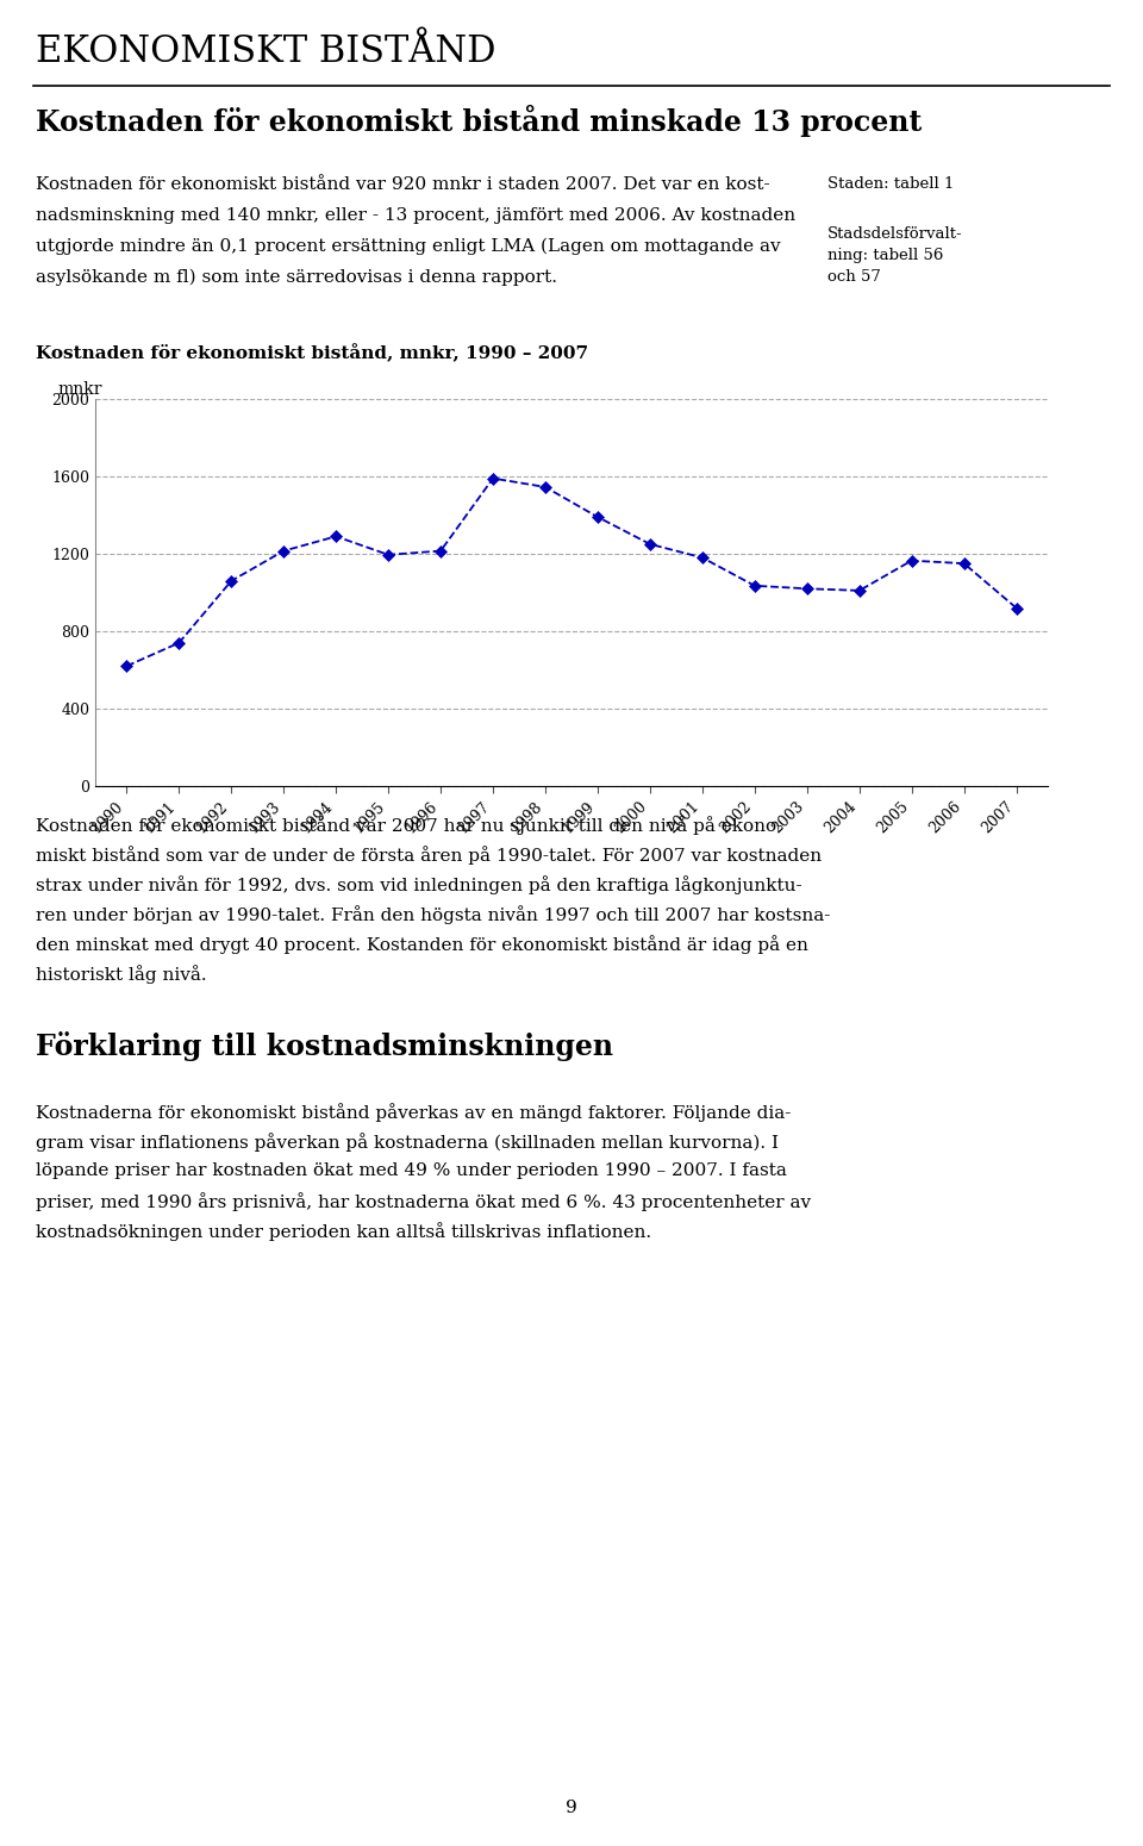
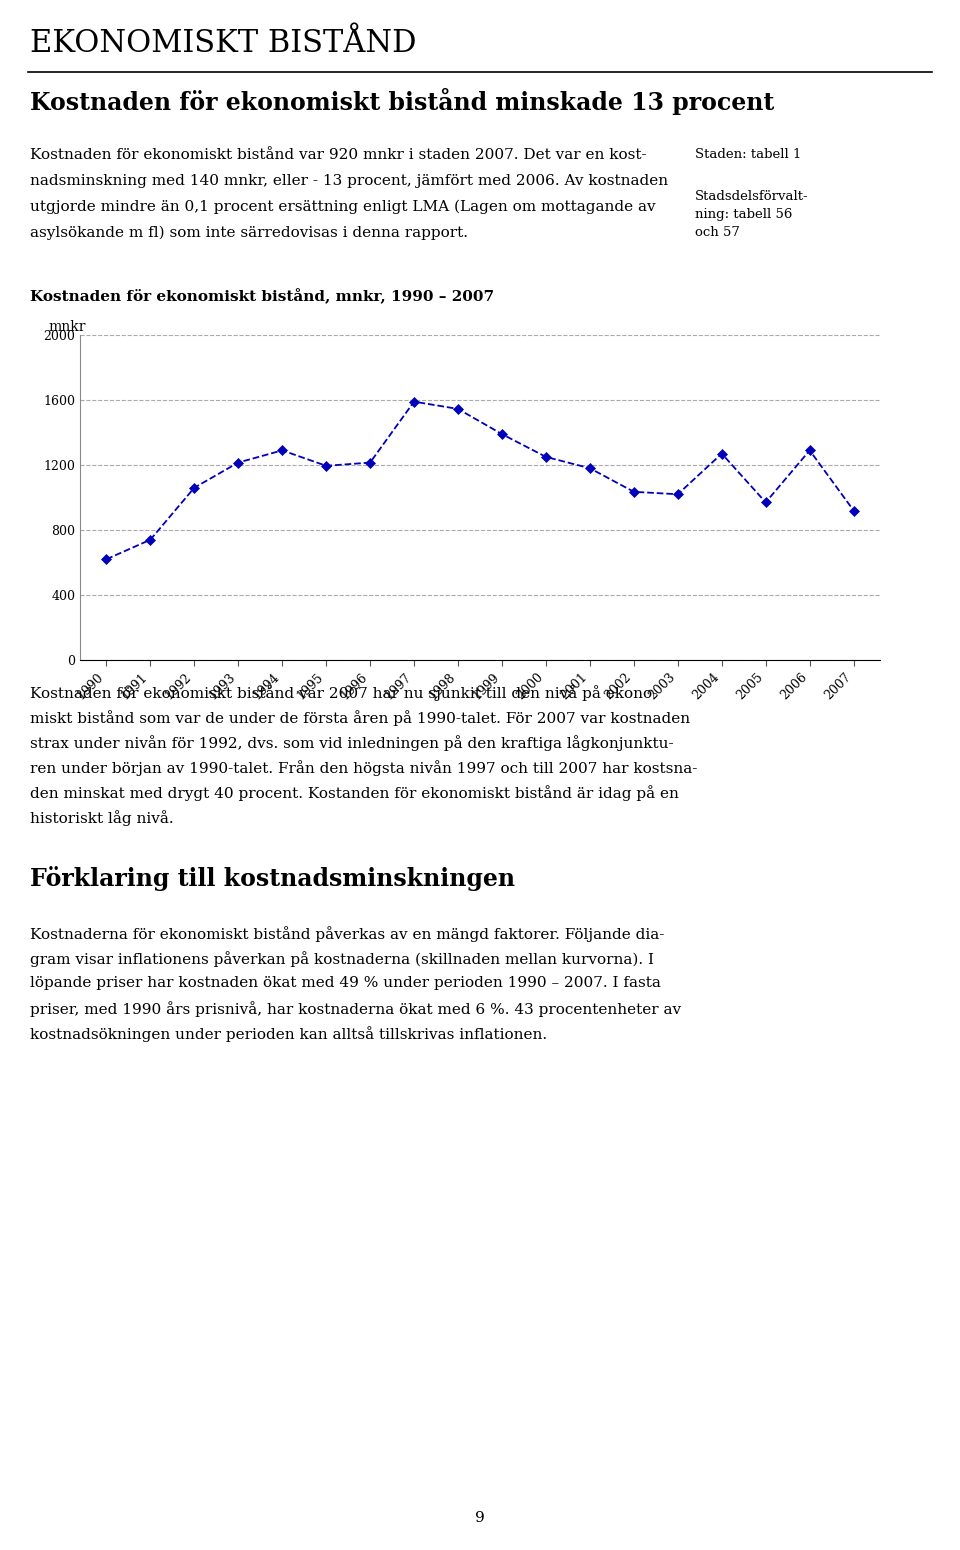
2004: 1010 -> 1270
2005: 1160 -> 970
2006: 1150 -> 1290
